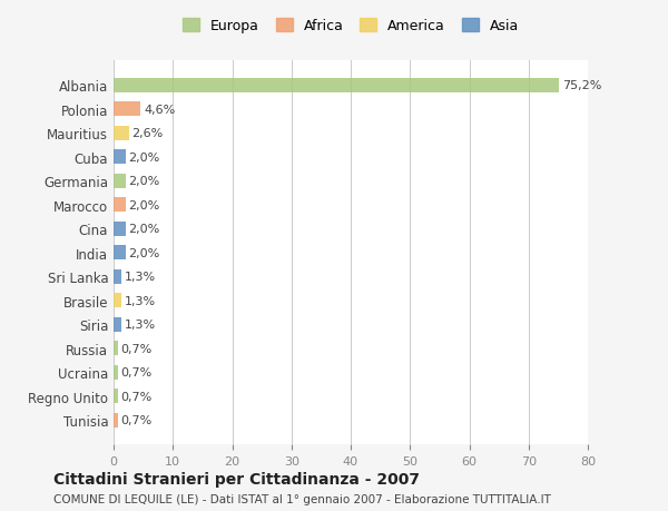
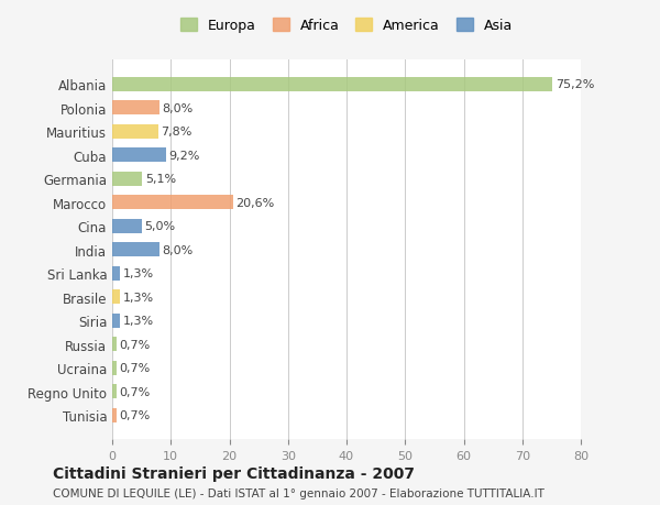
Polonia: 4,6% -> 8,0%
Mauritius: 2,6% -> 7,8%
Cuba: 2,0% -> 9,2%
Germania: 2,0% -> 5,1%
Marocco: 2,0% -> 20,6%
Cina: 2,0% -> 5,0%
India: 2,0% -> 8,0%
